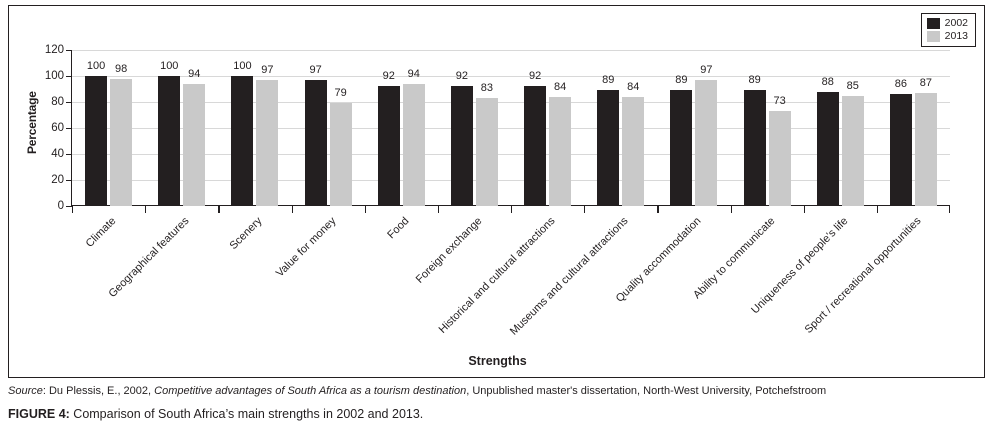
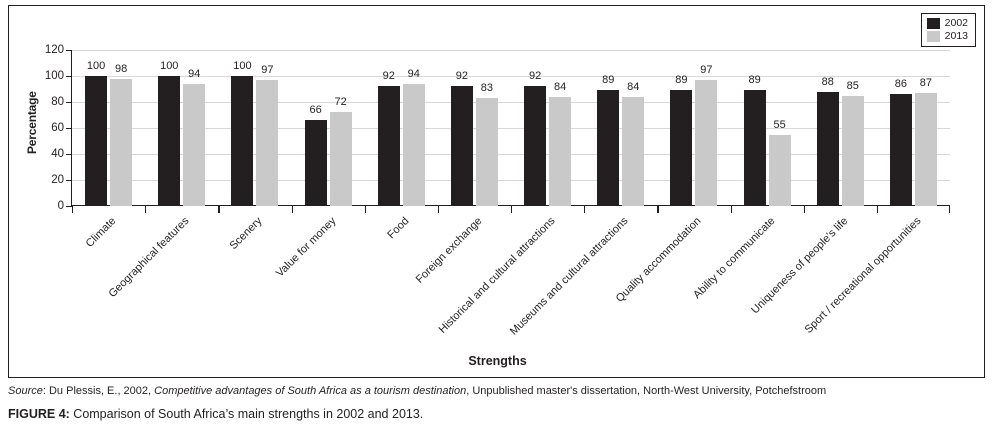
2002/Value for money: 97 -> 66
2013/Value for money: 79 -> 72
2013/Ability to communicate: 73 -> 55
